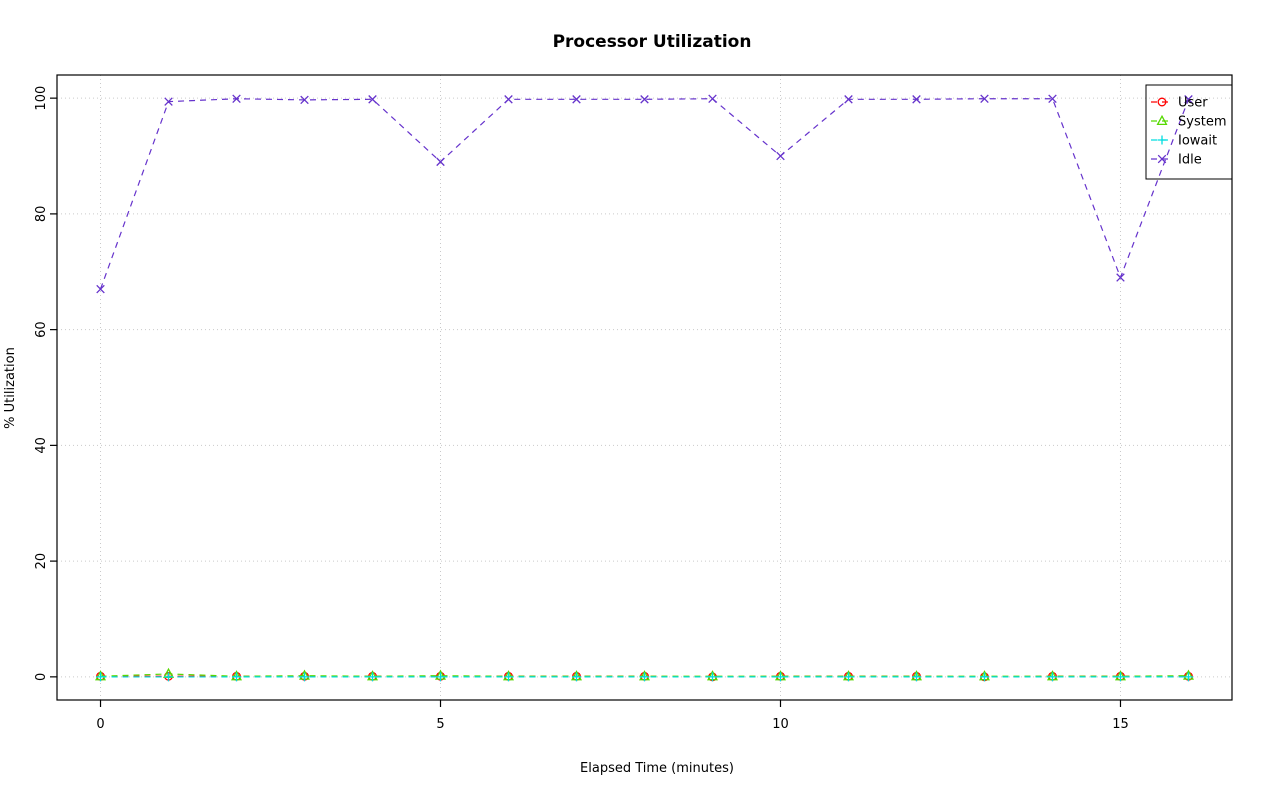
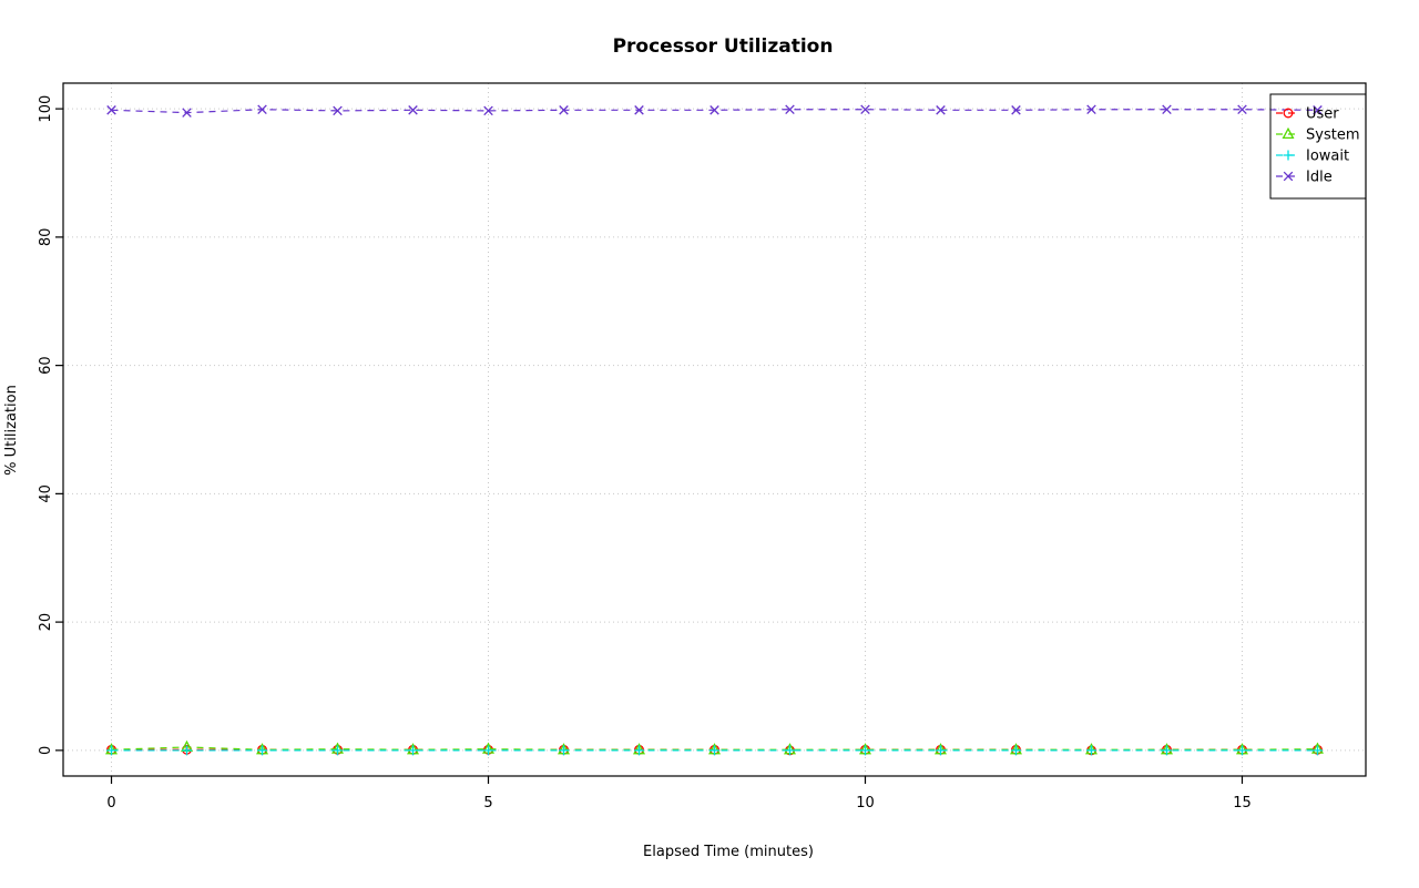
Idle/0: 67 -> 100
Idle/5: 89 -> 100
Idle/10: 90 -> 100
Idle/15: 69 -> 100
